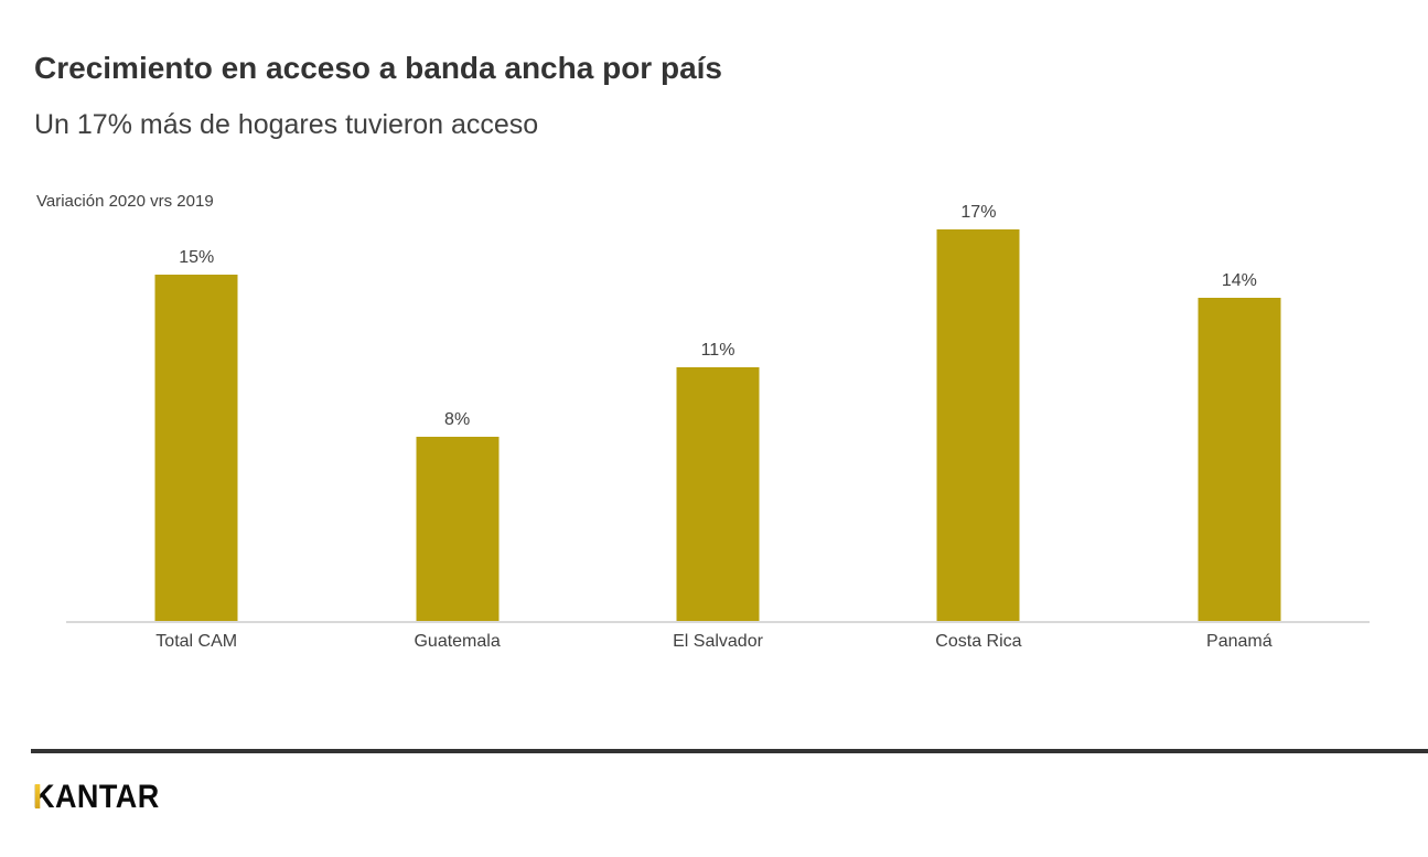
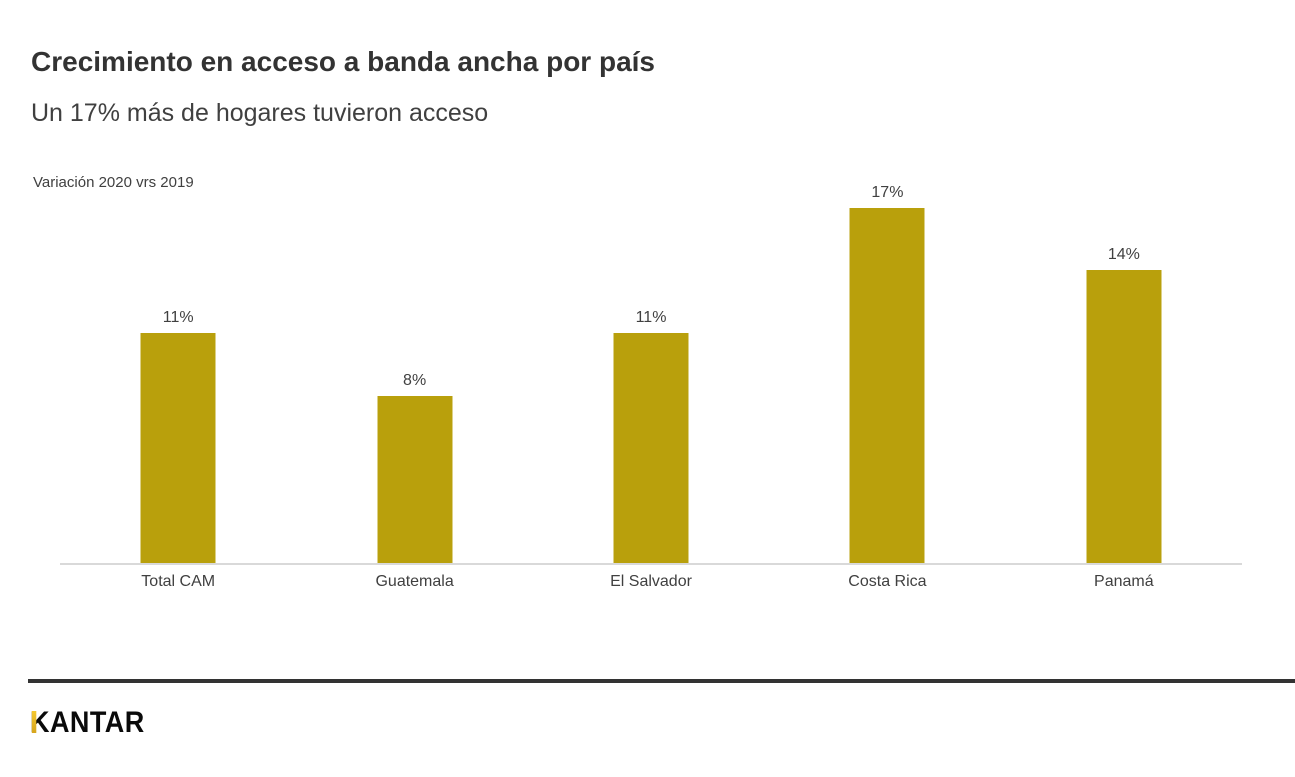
Total CAM: 15% -> 11%
